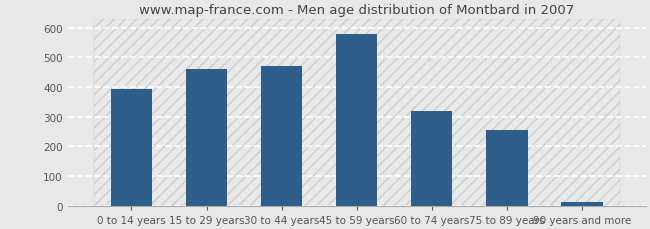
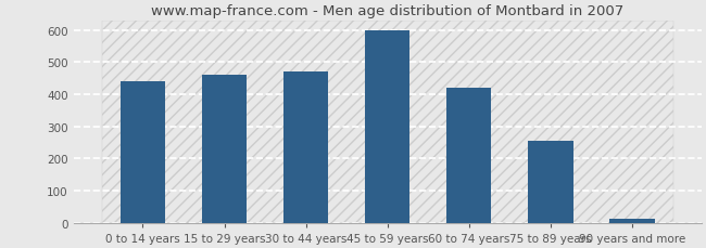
0 to 14 years: 395 -> 440
45 to 59 years: 580 -> 600
60 to 74 years: 320 -> 420
